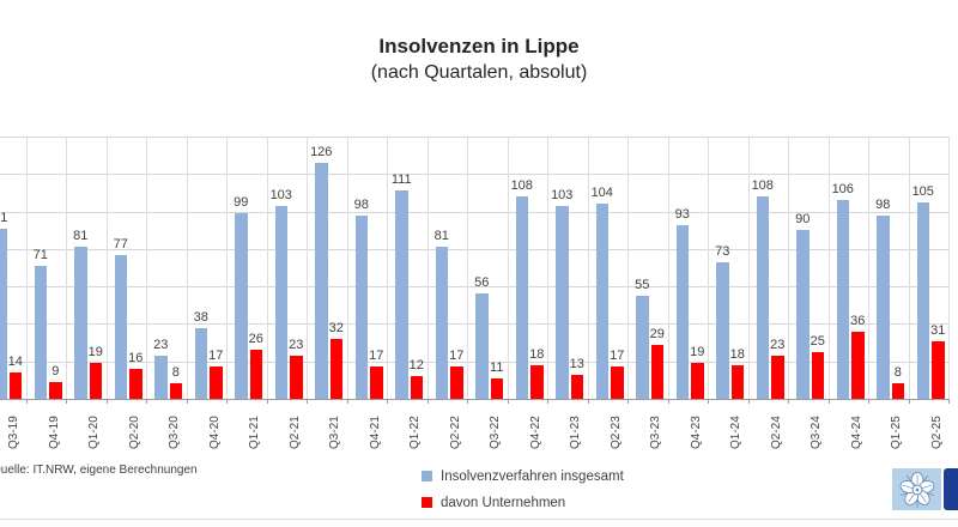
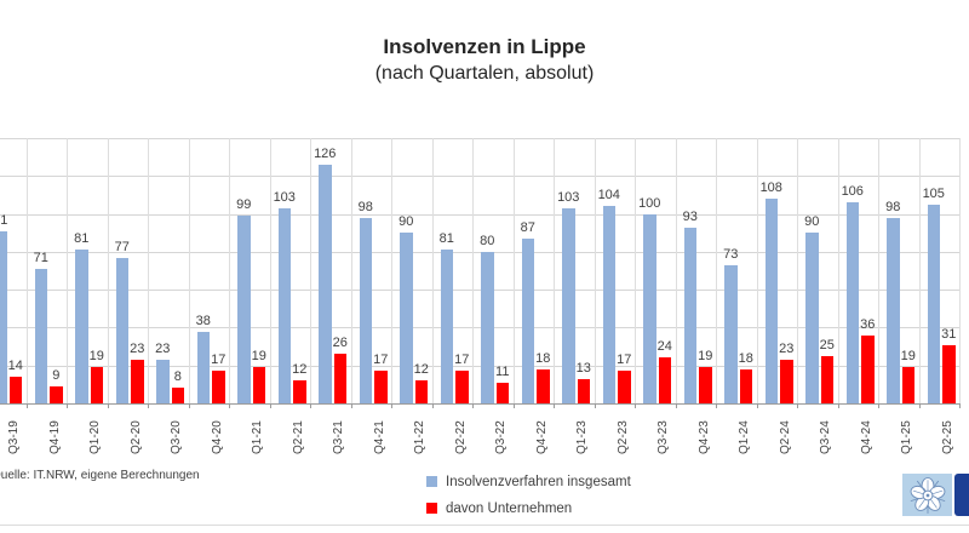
davon Unternehmen/Q2-20: 16 -> 23
davon Unternehmen/Q1-21: 26 -> 19
davon Unternehmen/Q2-21: 23 -> 12
davon Unternehmen/Q3-21: 32 -> 26
Insolvenzverfahren insgesamt/Q1-22: 111 -> 90
Insolvenzverfahren insgesamt/Q3-22: 56 -> 80
Insolvenzverfahren insgesamt/Q4-22: 108 -> 87
Insolvenzverfahren insgesamt/Q3-23: 55 -> 100
davon Unternehmen/Q3-23: 29 -> 24
davon Unternehmen/Q1-25: 8 -> 19
